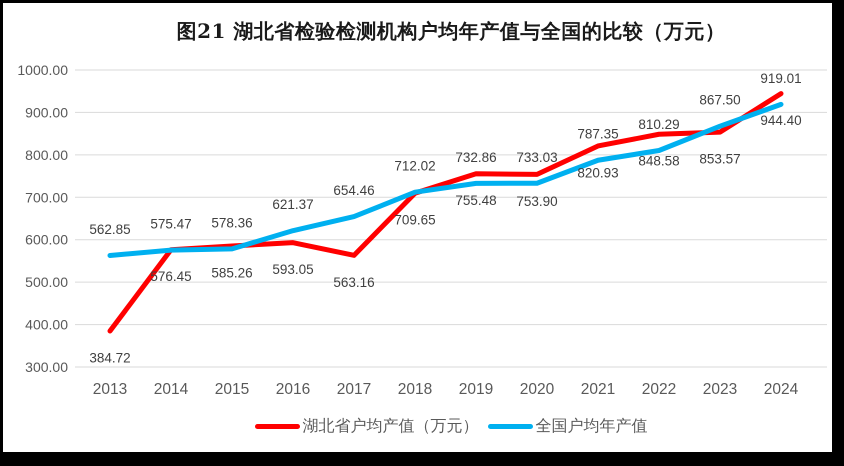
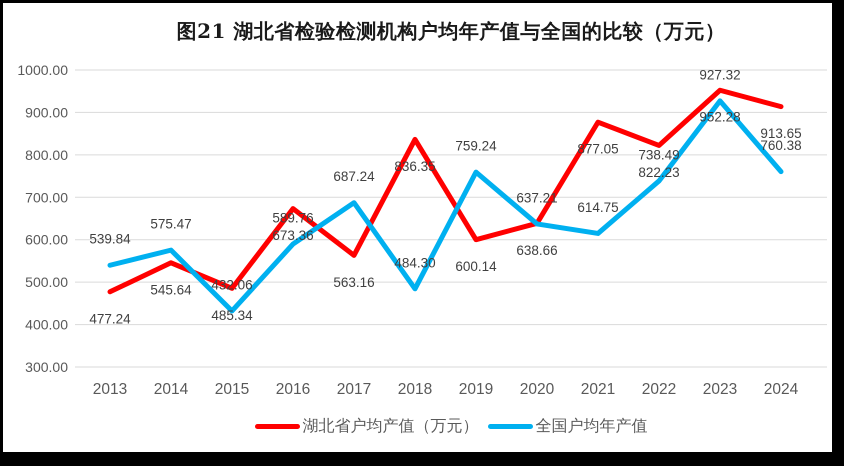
湖北省户均产值（万元）/2013: 384.72 -> 477.24
全国户均年产值/2013: 562.85 -> 539.84
湖北省户均产值（万元）/2014: 576.45 -> 545.64
湖北省户均产值（万元）/2015: 585.26 -> 485.34
全国户均年产值/2015: 578.36 -> 432.06
湖北省户均产值（万元）/2016: 593.05 -> 673.36
全国户均年产值/2016: 621.37 -> 589.76
全国户均年产值/2017: 654.46 -> 687.24
湖北省户均产值（万元）/2018: 709.65 -> 836.35
全国户均年产值/2018: 712.02 -> 484.30
湖北省户均产值（万元）/2019: 755.48 -> 600.14
全国户均年产值/2019: 732.86 -> 759.24
湖北省户均产值（万元）/2020: 753.90 -> 638.66
全国户均年产值/2020: 733.03 -> 637.21
湖北省户均产值（万元）/2021: 820.93 -> 877.05
全国户均年产值/2021: 787.35 -> 614.75
湖北省户均产值（万元）/2022: 848.58 -> 822.23
全国户均年产值/2022: 810.29 -> 738.49
湖北省户均产值（万元）/2023: 853.57 -> 952.28
全国户均年产值/2023: 867.50 -> 927.32
湖北省户均产值（万元）/2024: 944.40 -> 913.65
全国户均年产值/2024: 919.01 -> 760.38
